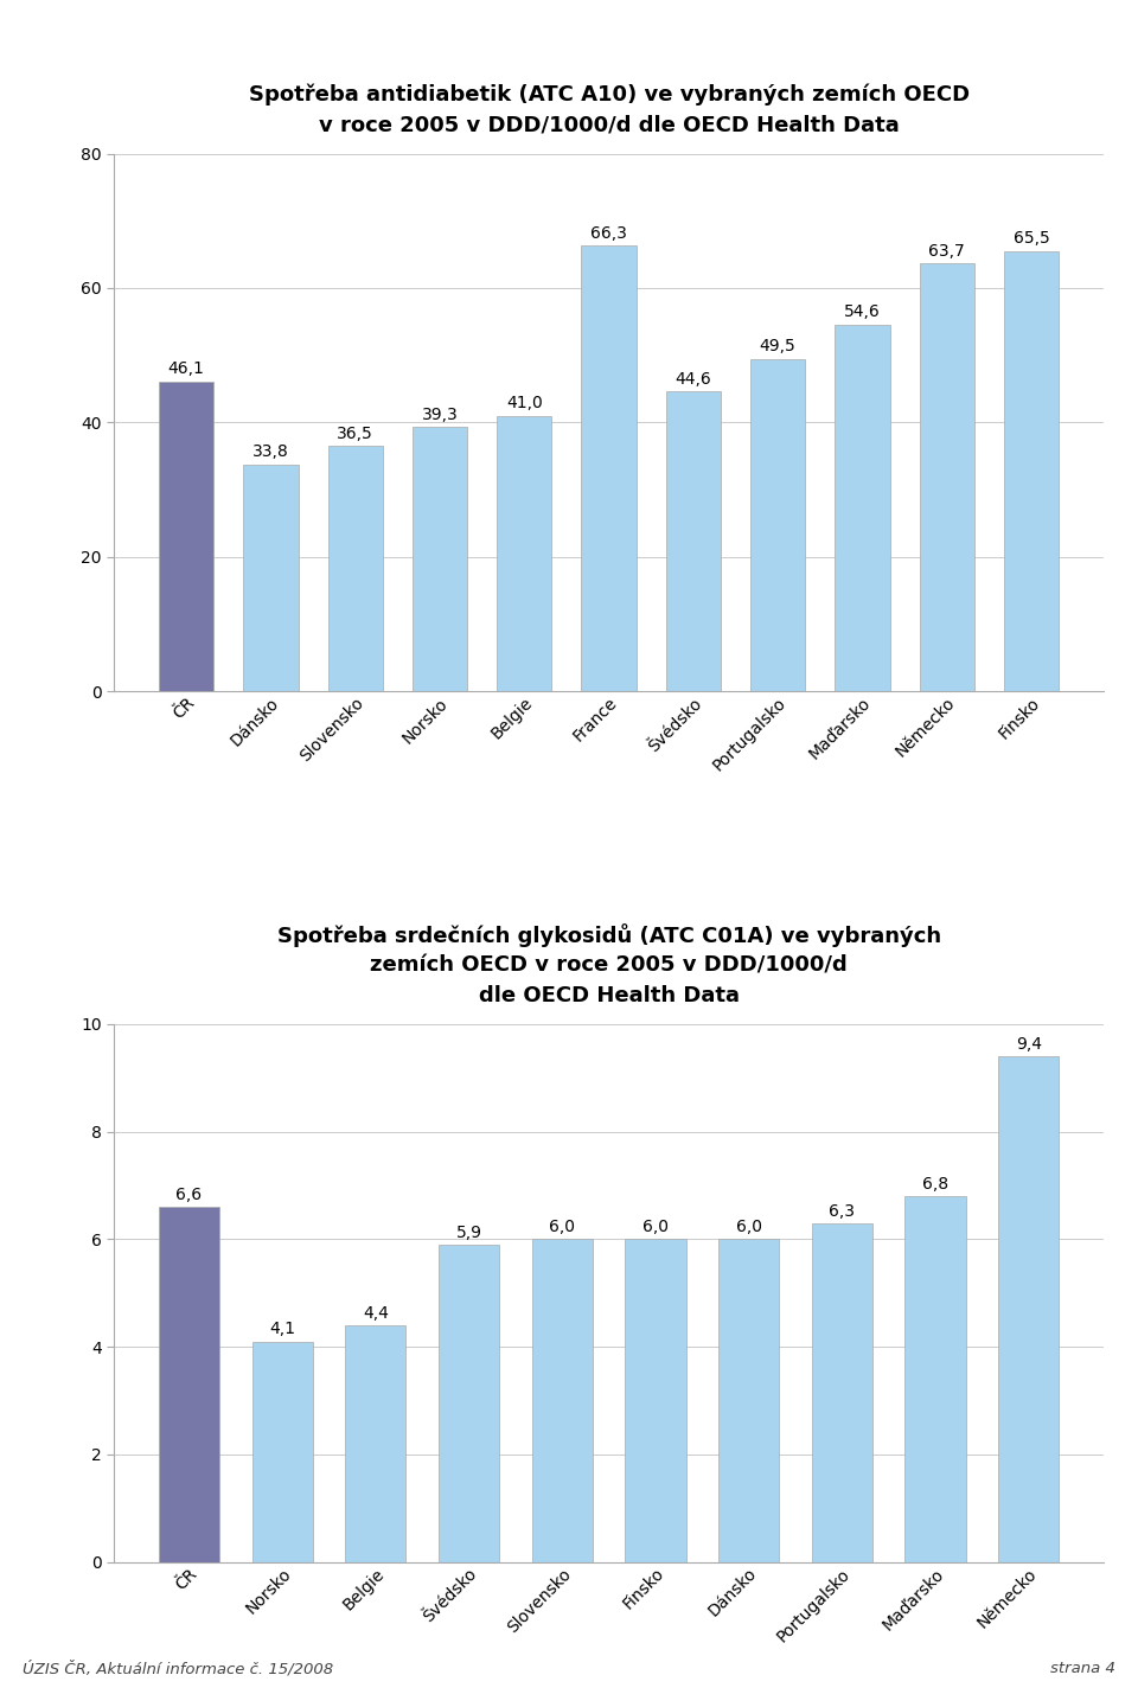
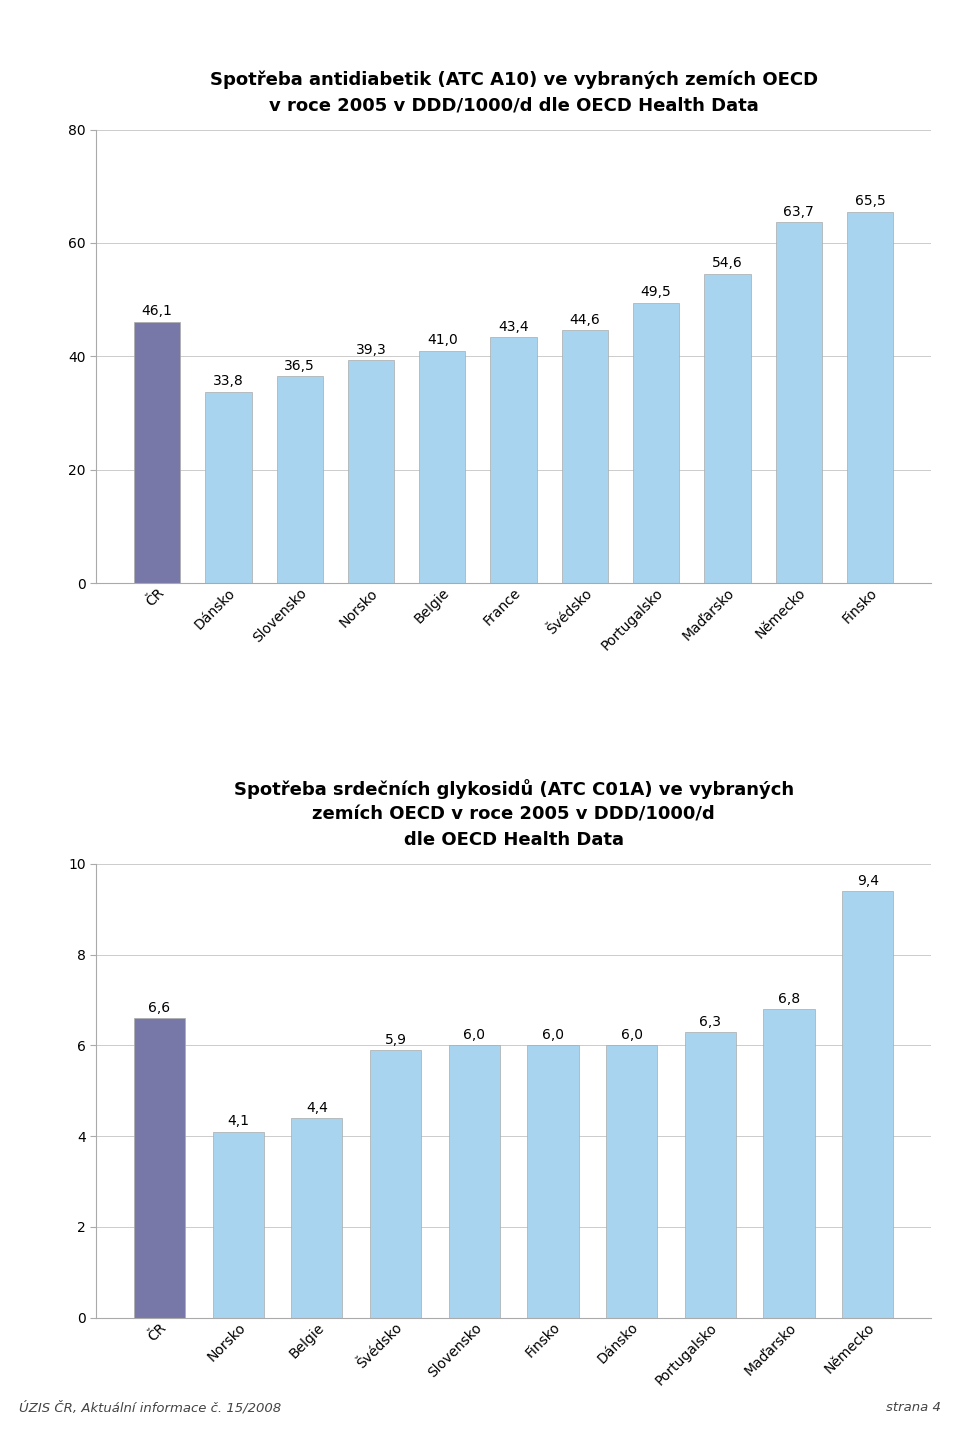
France: 66,3 -> 43,4
